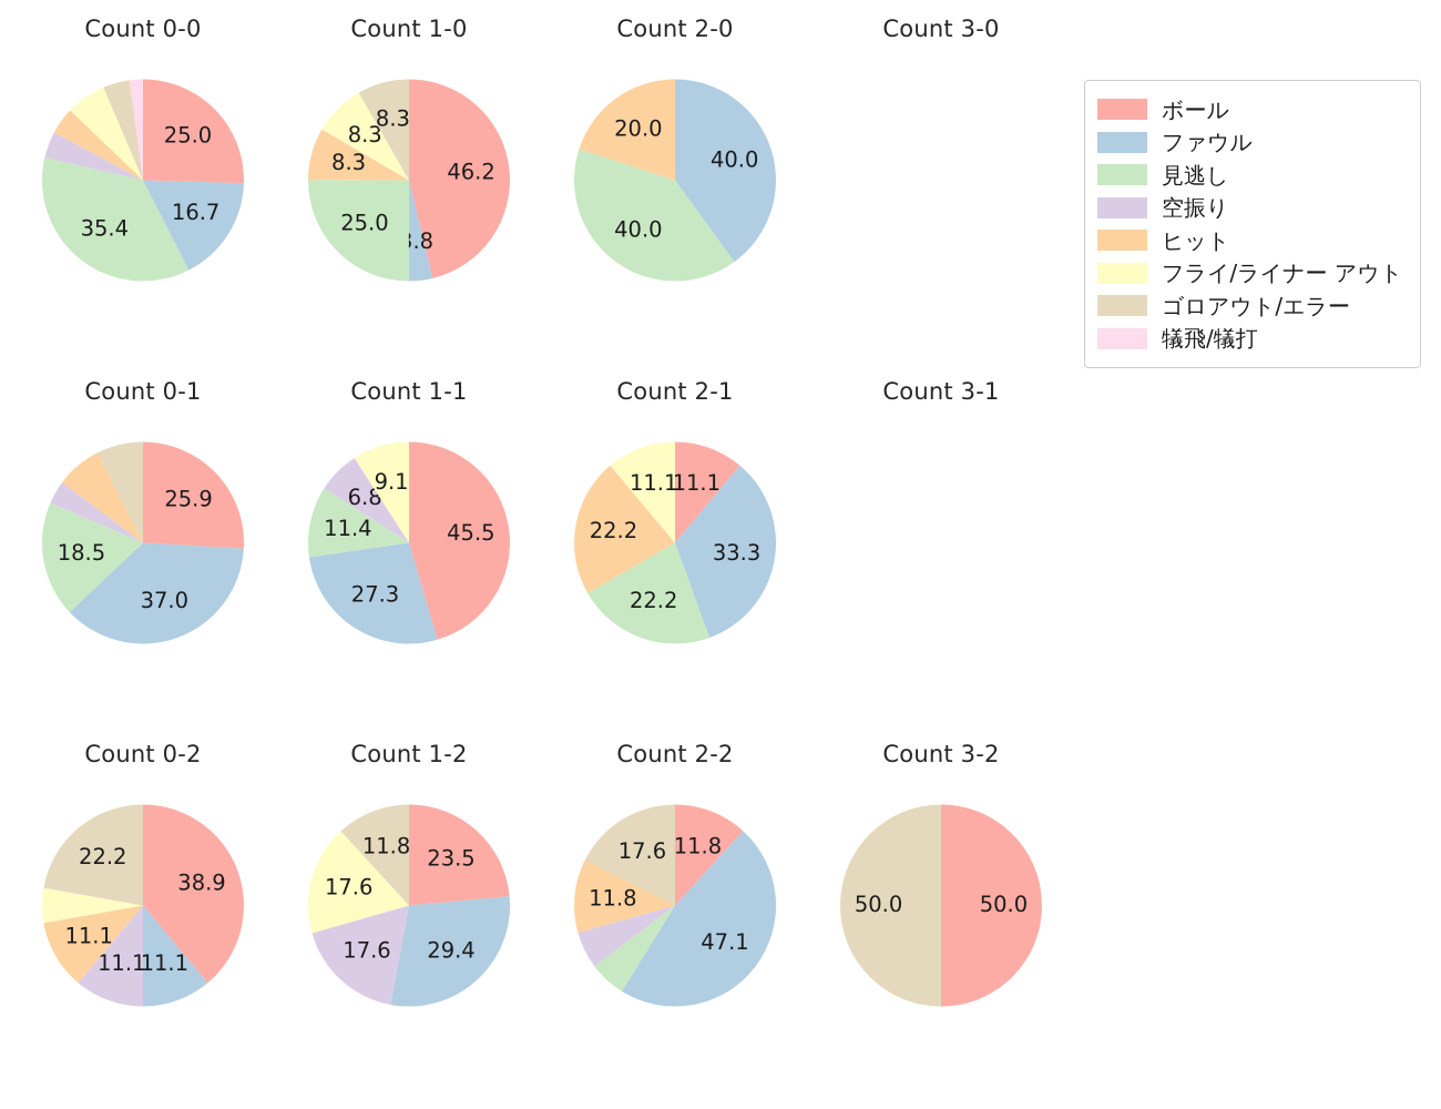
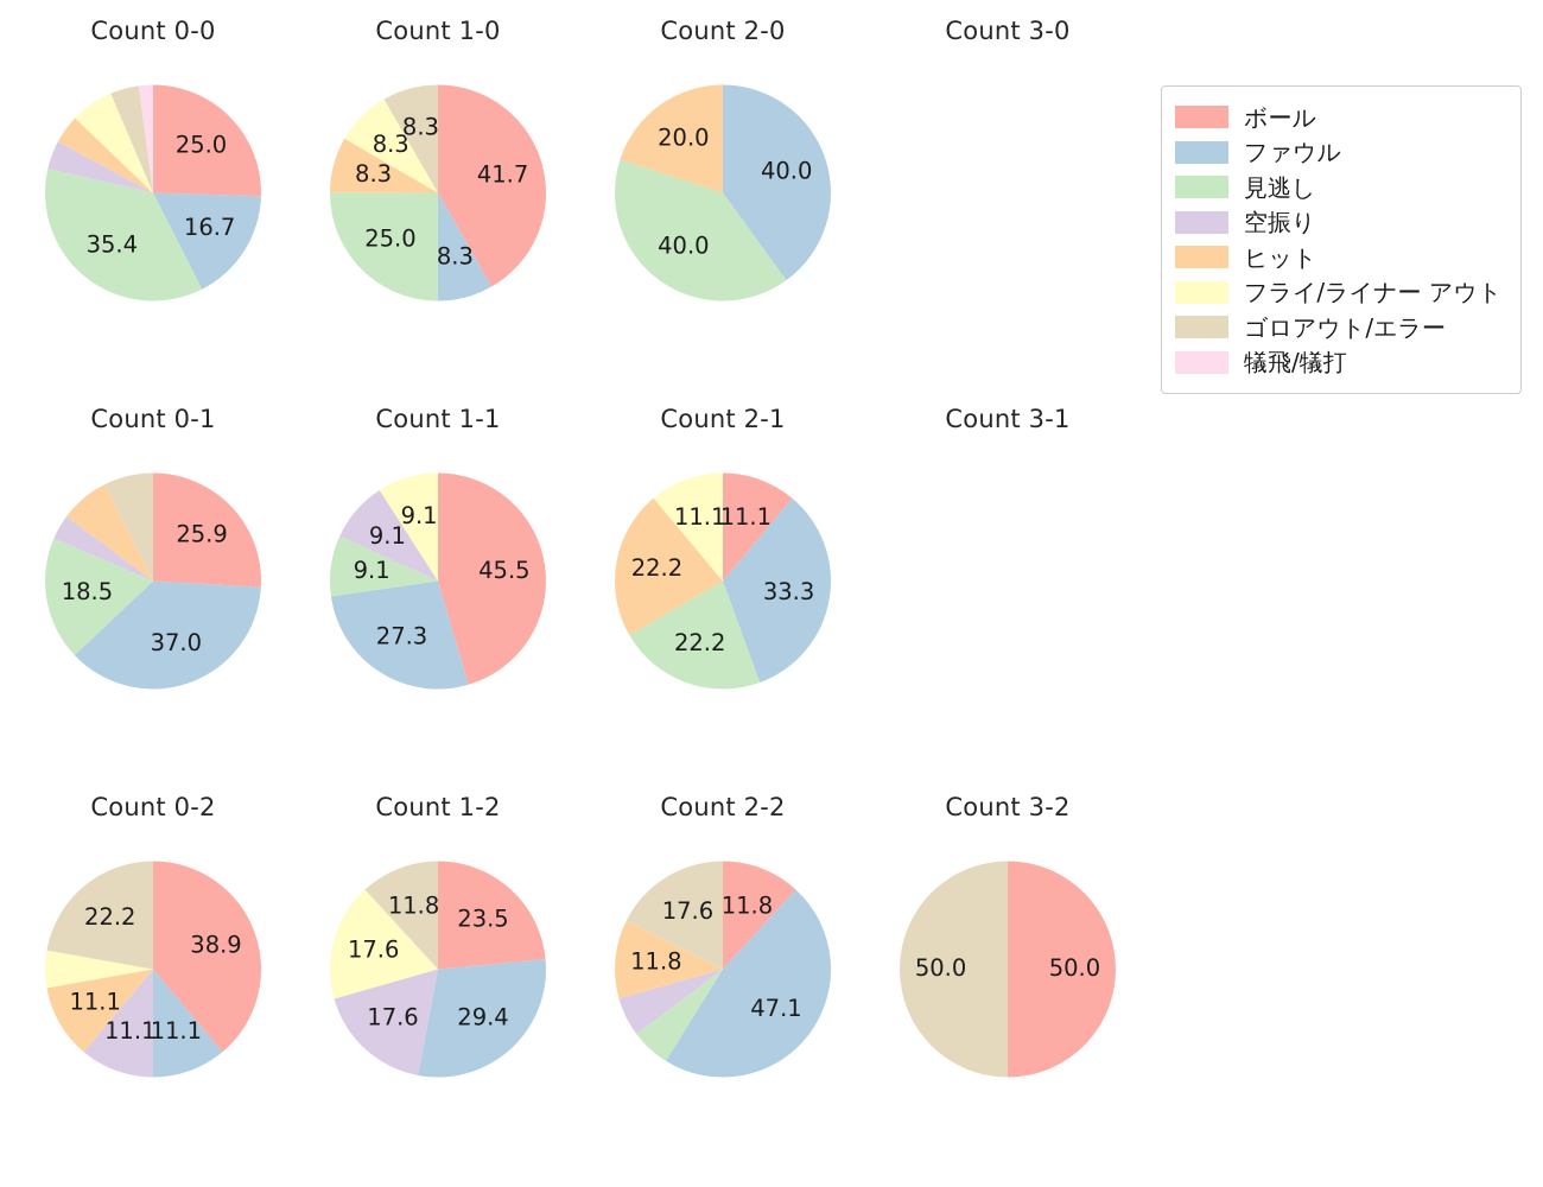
Count 1-0/ボール: 46.2 -> 41.7
Count 1-0/ファウル: 3.8 -> 8.3
Count 1-1/見逃し: 11.4 -> 9.1
Count 1-1/空振り: 6.8 -> 9.1
